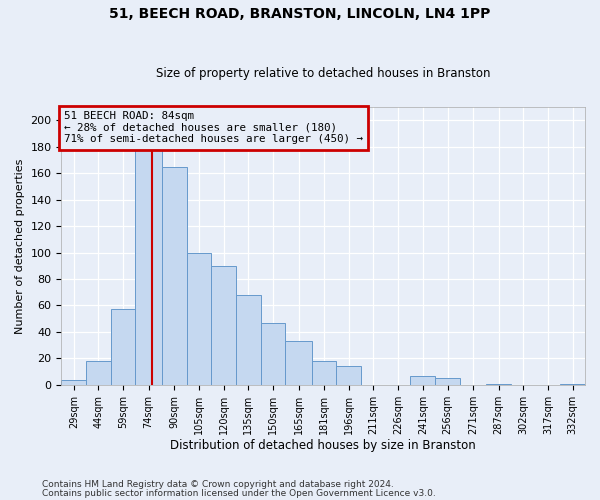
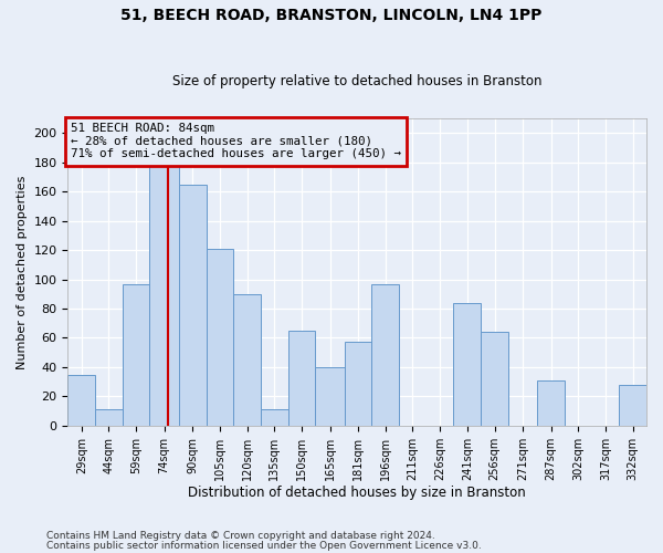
29sqm: 4 -> 35
44sqm: 18 -> 11
59sqm: 57 -> 97
105sqm: 100 -> 121
135sqm: 68 -> 11
150sqm: 47 -> 65
165sqm: 33 -> 40
181sqm: 18 -> 57
196sqm: 14 -> 97
241sqm: 7 -> 84
256sqm: 5 -> 64
287sqm: 1 -> 31
332sqm: 1 -> 28
